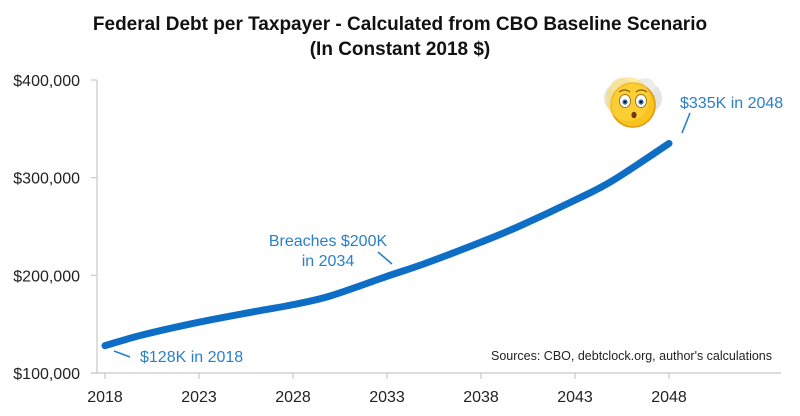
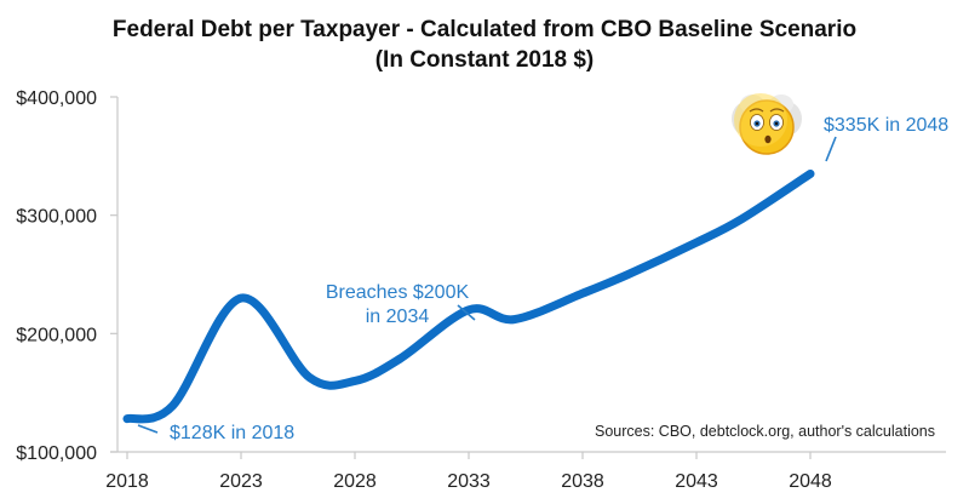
2023: $150000 -> $230000
2028: $170000 -> $160000
2033: $200000 -> $220000
